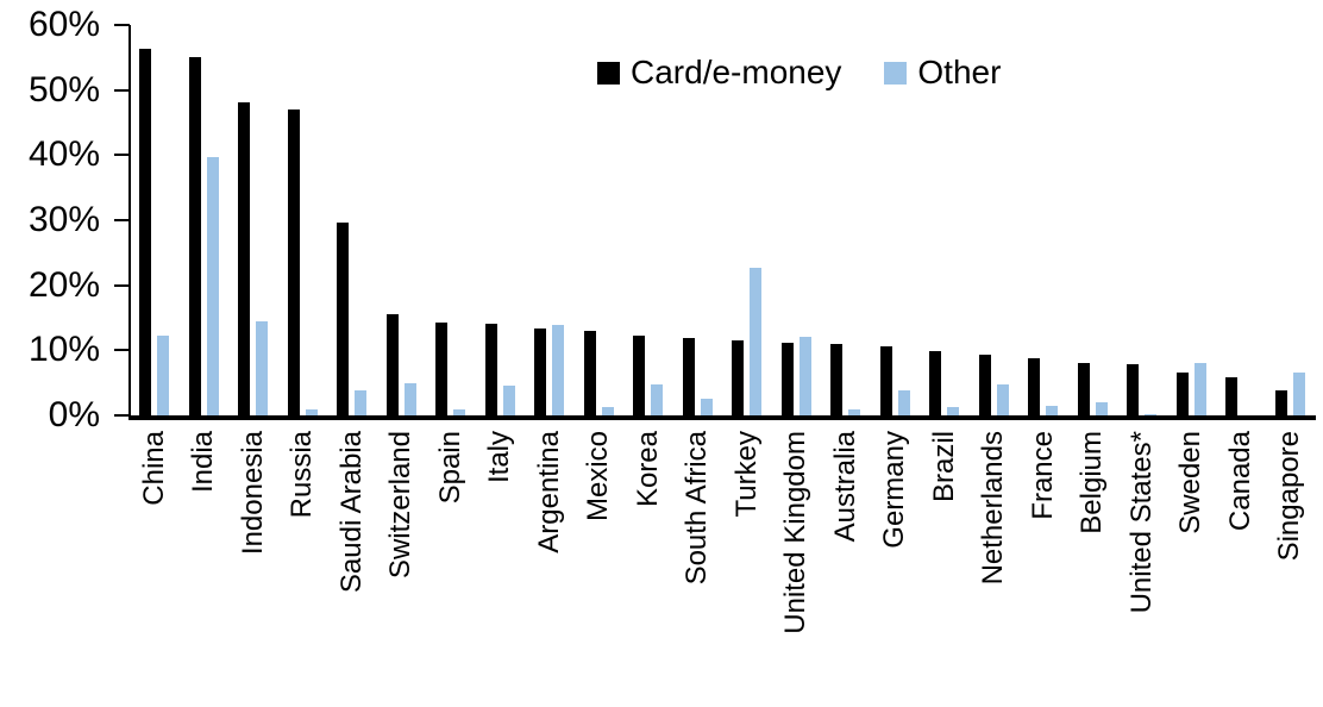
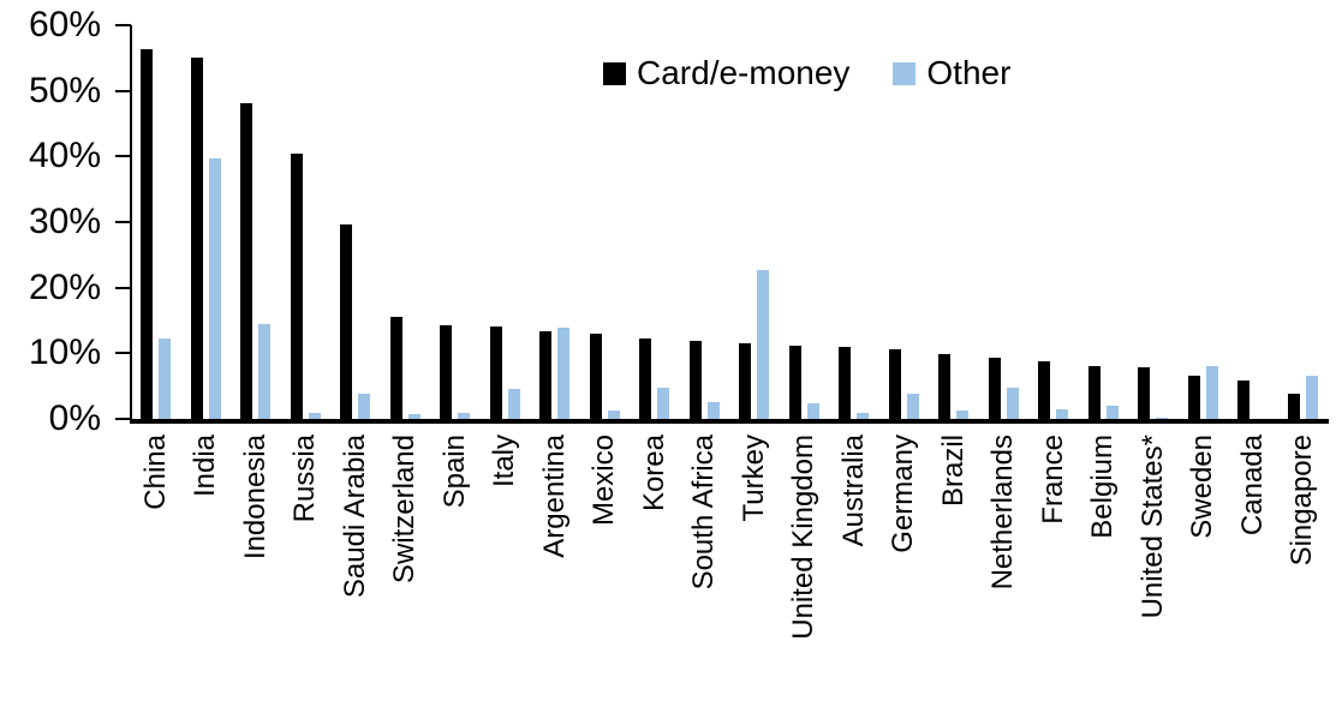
Card/e-money/Russia: 47% -> 40%
Other/Switzerland: 5% -> 1%
Other/United Kingdom: 12% -> 2%
